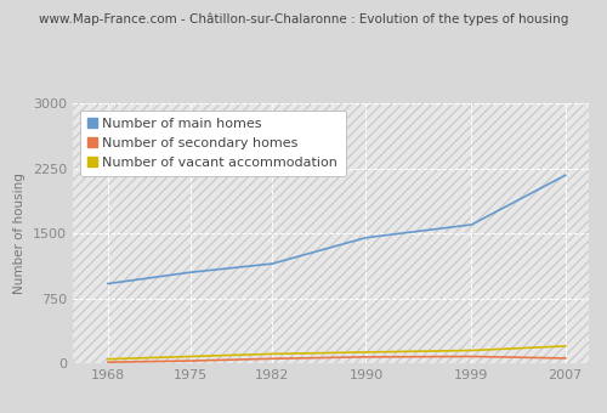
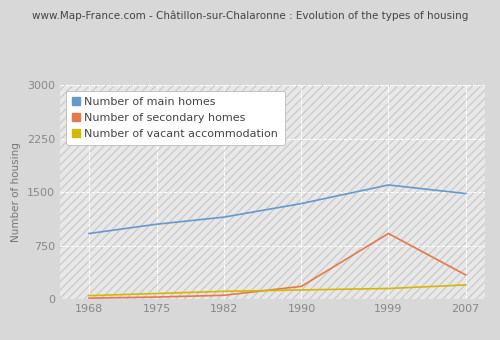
Number of main homes/1990: 1450 -> 1340
Number of secondary homes/1990: 80 -> 180
Number of secondary homes/1999: 80 -> 920
Number of main homes/2007: 2170 -> 1480
Number of secondary homes/2007: 60 -> 340
